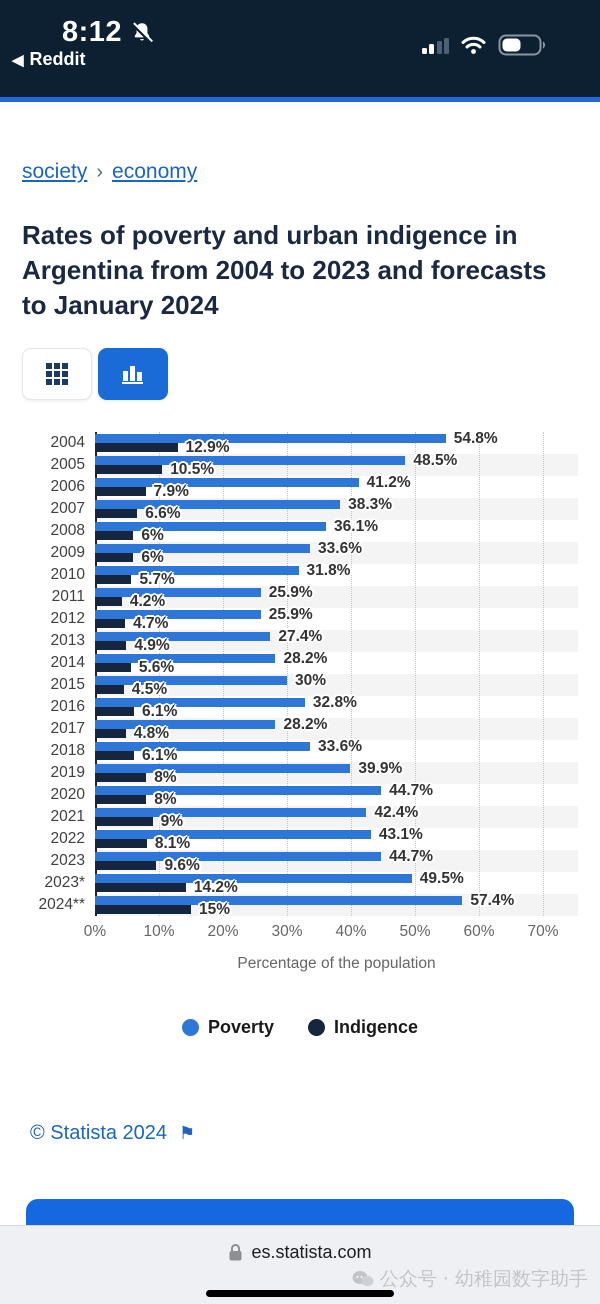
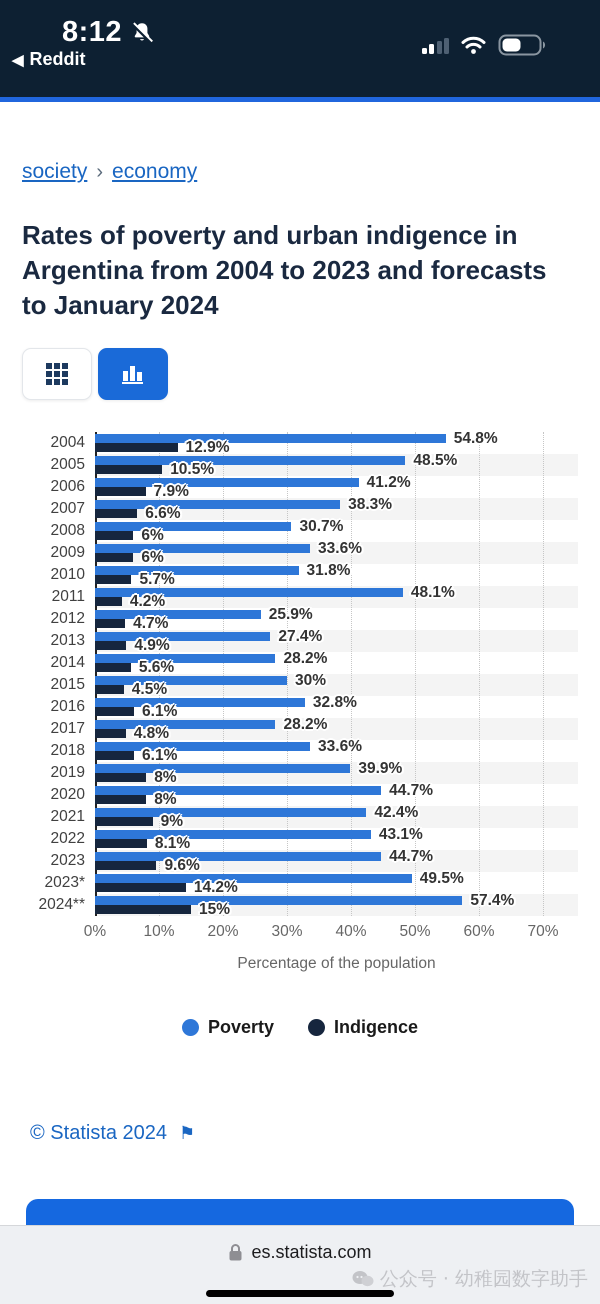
Poverty/2008: 36.1% -> 30.7%
Poverty/2011: 25.9% -> 48.1%
